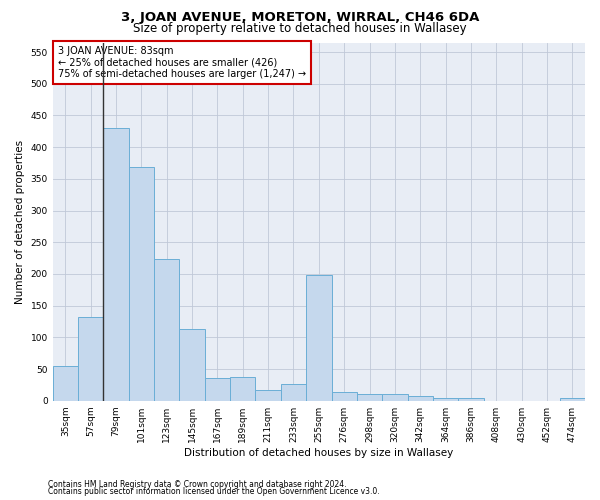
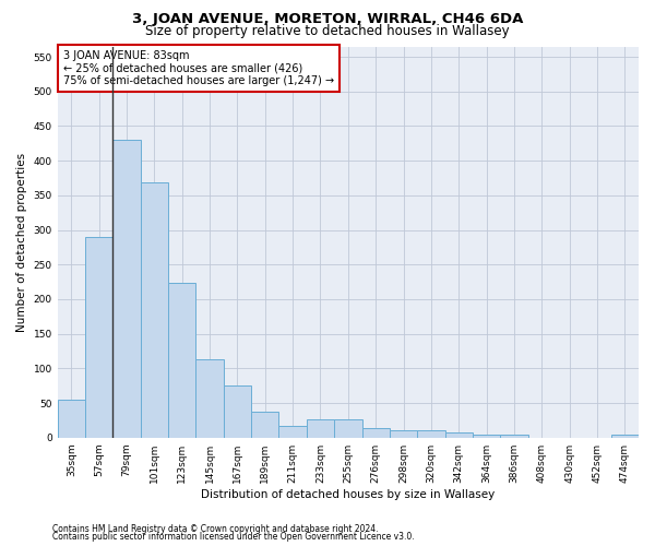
57sqm: 132 -> 290
167sqm: 36 -> 76
255sqm: 198 -> 27
